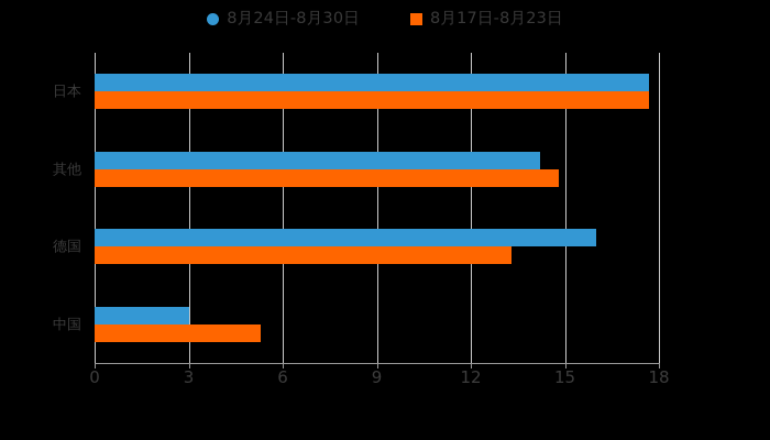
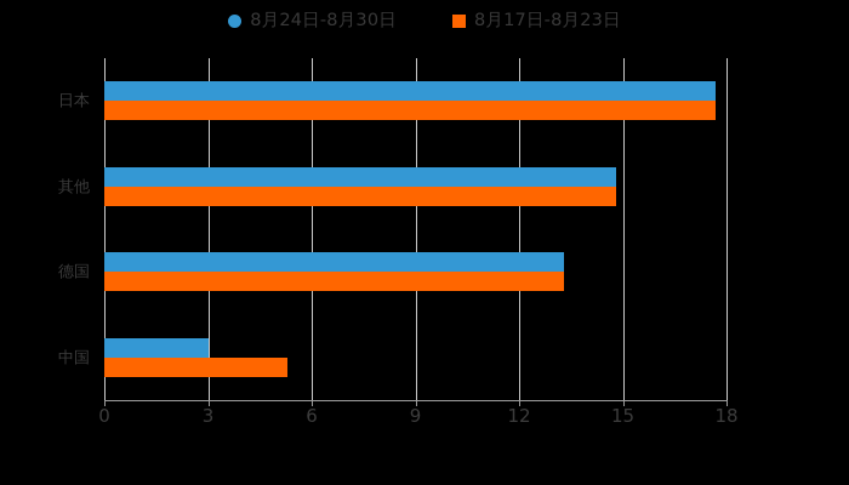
8月24日-8月30日/其他: 14.2 -> 14.8
8月24日-8月30日/德国: 16.0 -> 13.3
